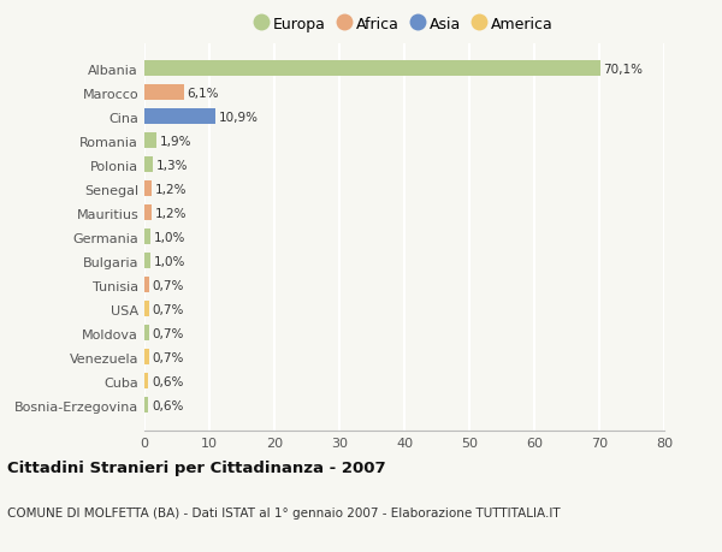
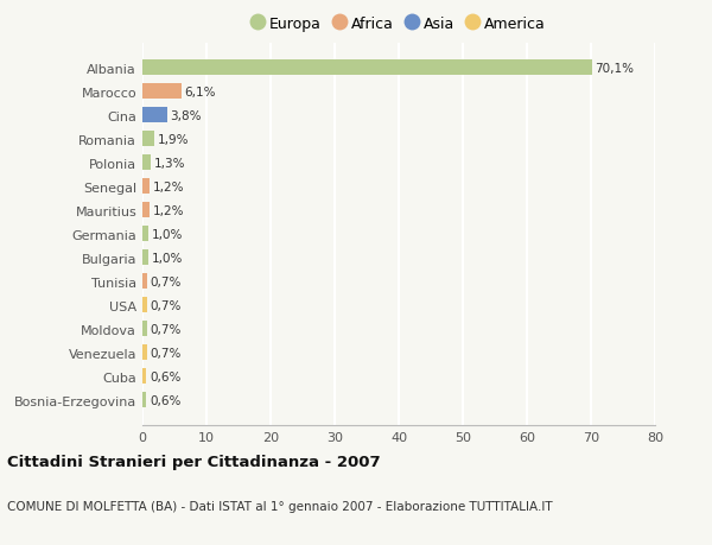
Cina: 10,9% -> 3,8%
